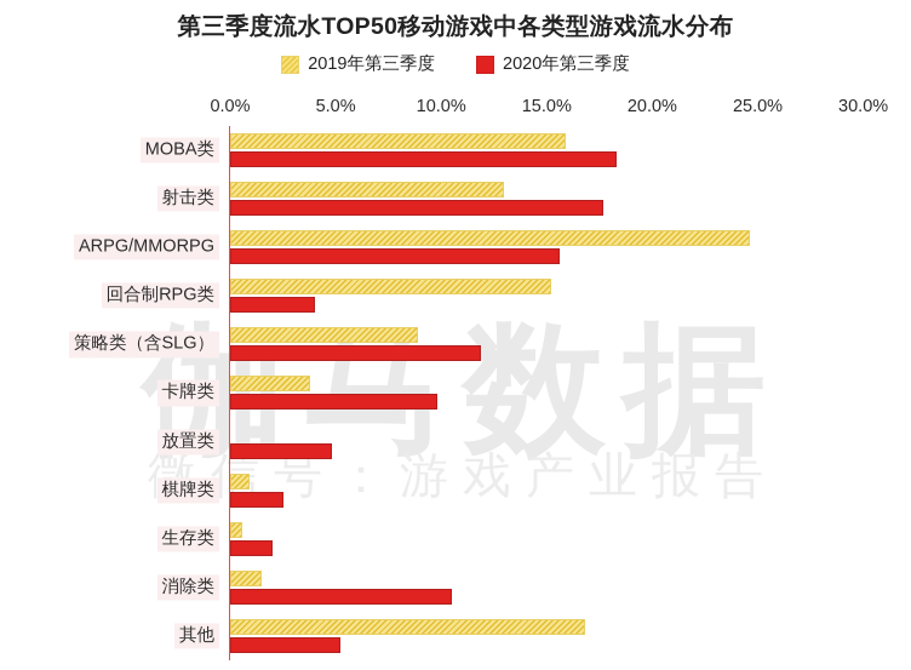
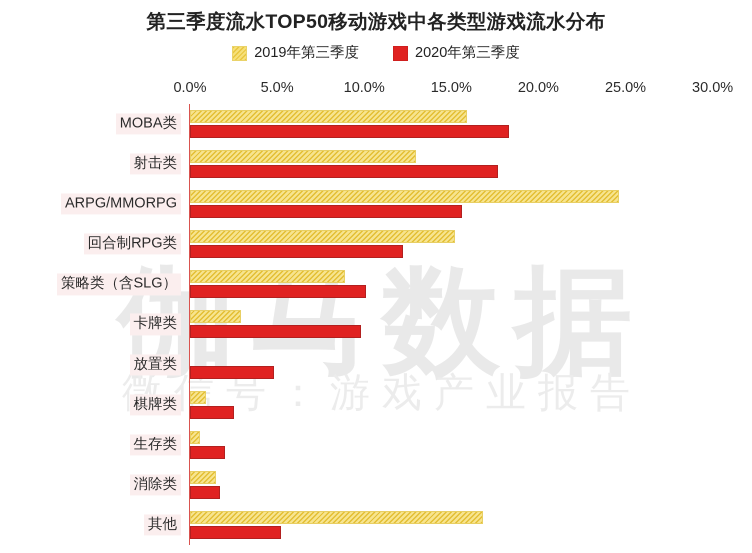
2020年第三季度/回合制RPG类: 4.0% -> 12.2%
2020年第三季度/策略类（含SLG）: 11.9% -> 10.1%
2019年第三季度/卡牌类: 3.8% -> 2.9%
2020年第三季度/消除类: 10.5% -> 1.7%
